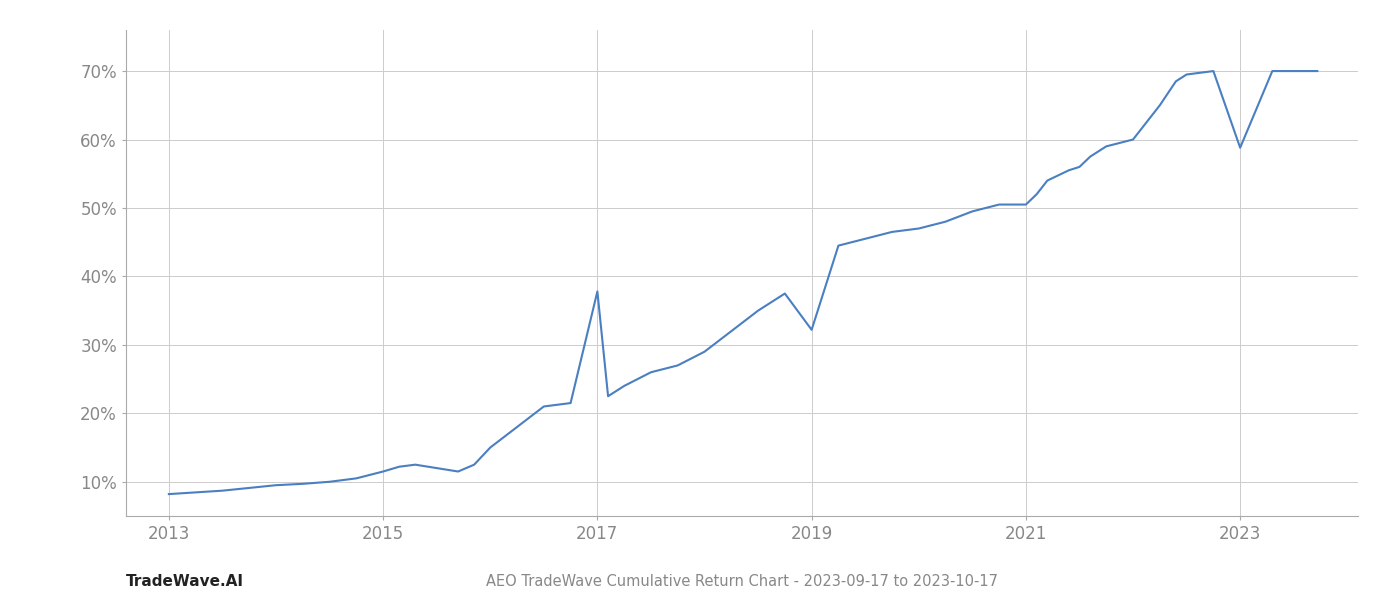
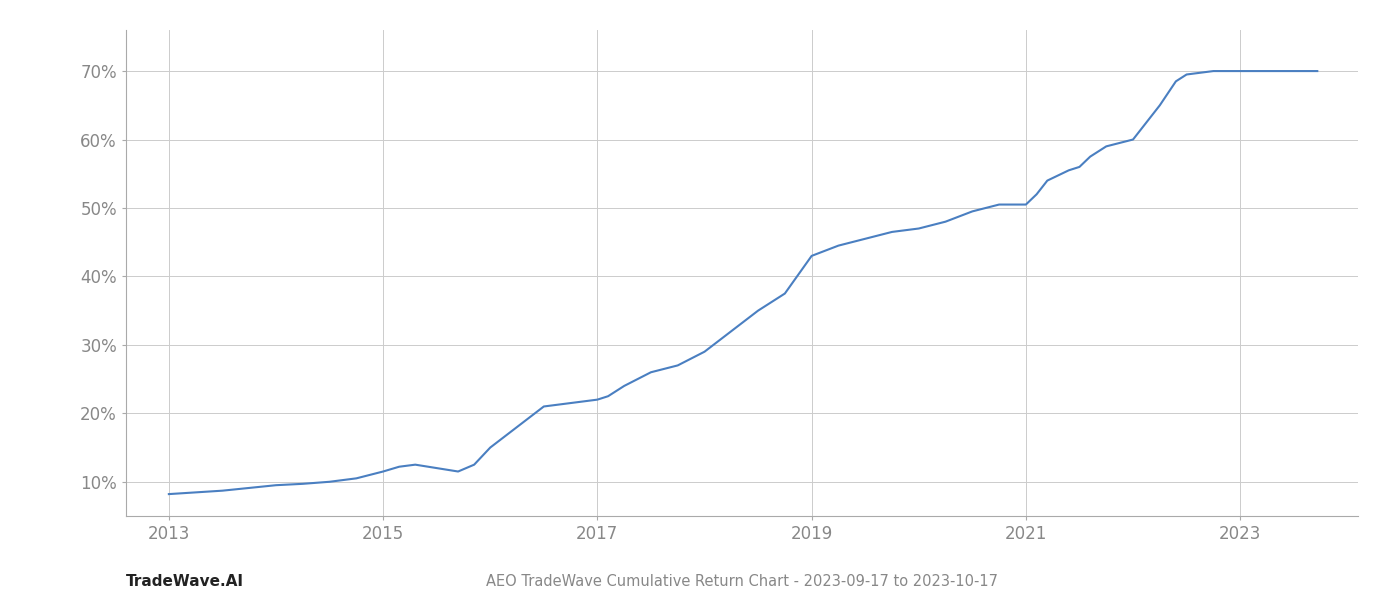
2017: 37.8% -> 22.0%
2019: 32.2% -> 43.0%
2023: 58.8% -> 70.0%
